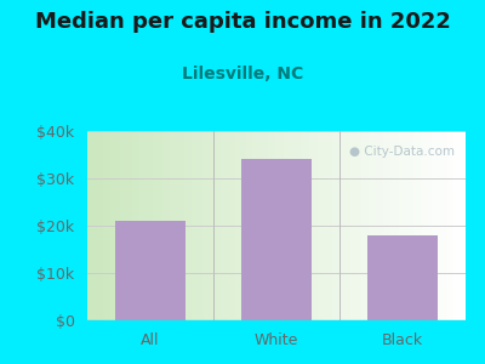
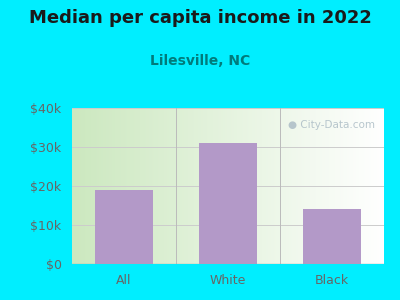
All: $21k -> $19k
White: $34k -> $31k
Black: $18k -> $14k
